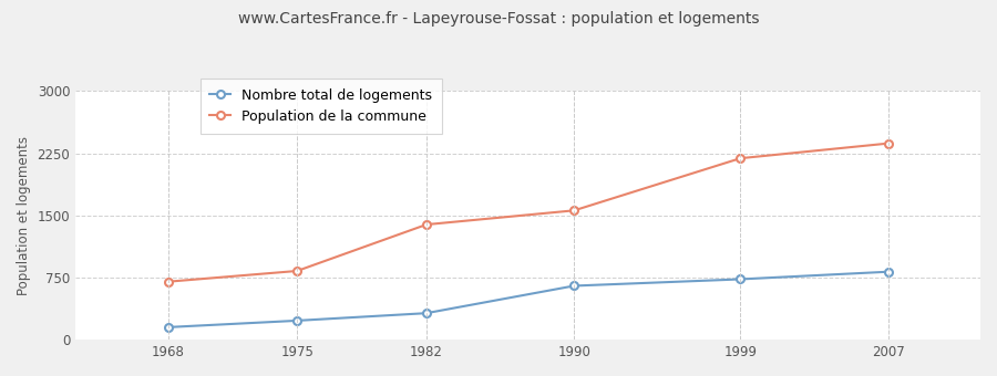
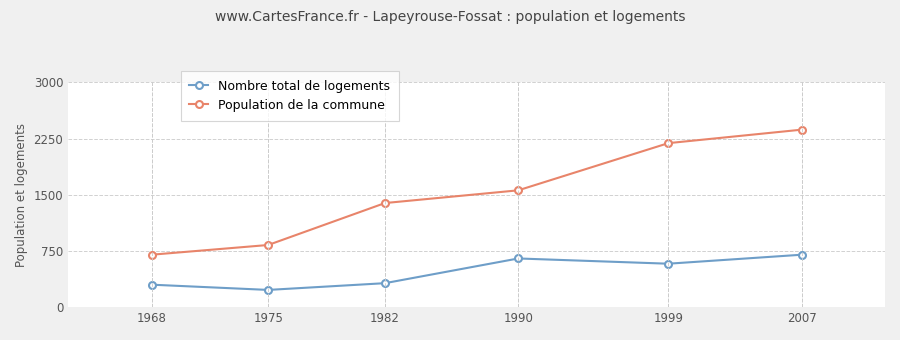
Nombre total de logements/1968: 150 -> 300
Nombre total de logements/1999: 730 -> 580
Nombre total de logements/2007: 820 -> 700
